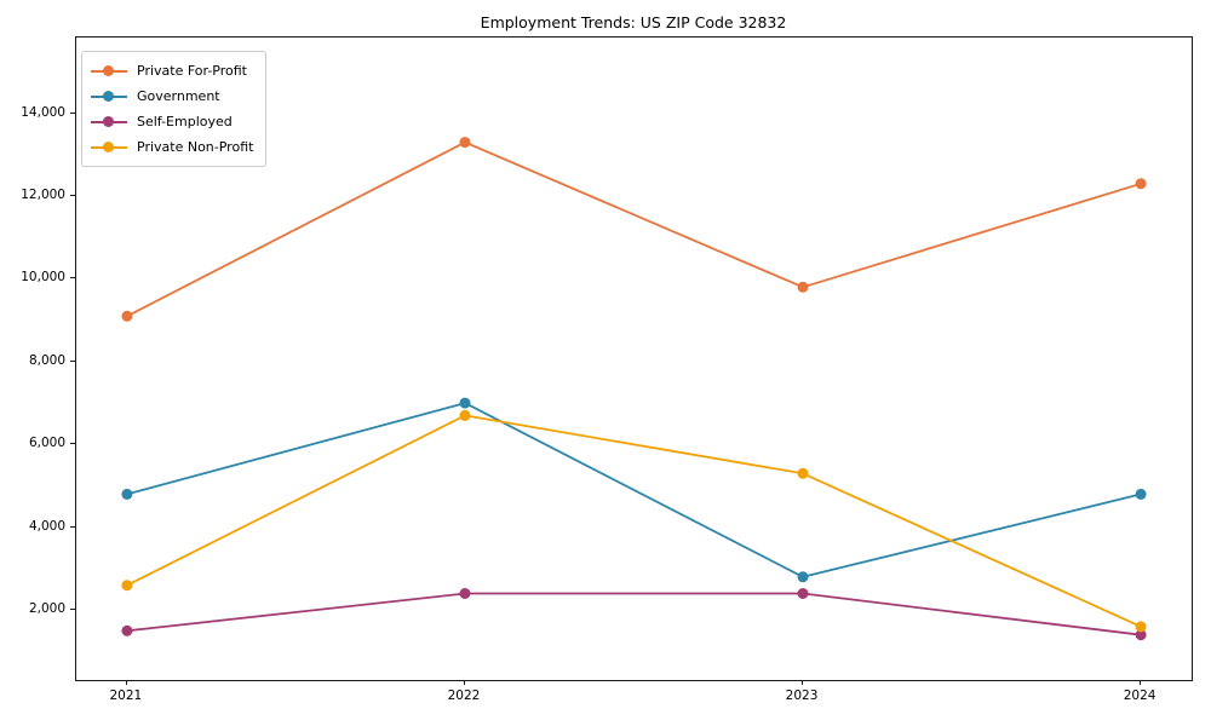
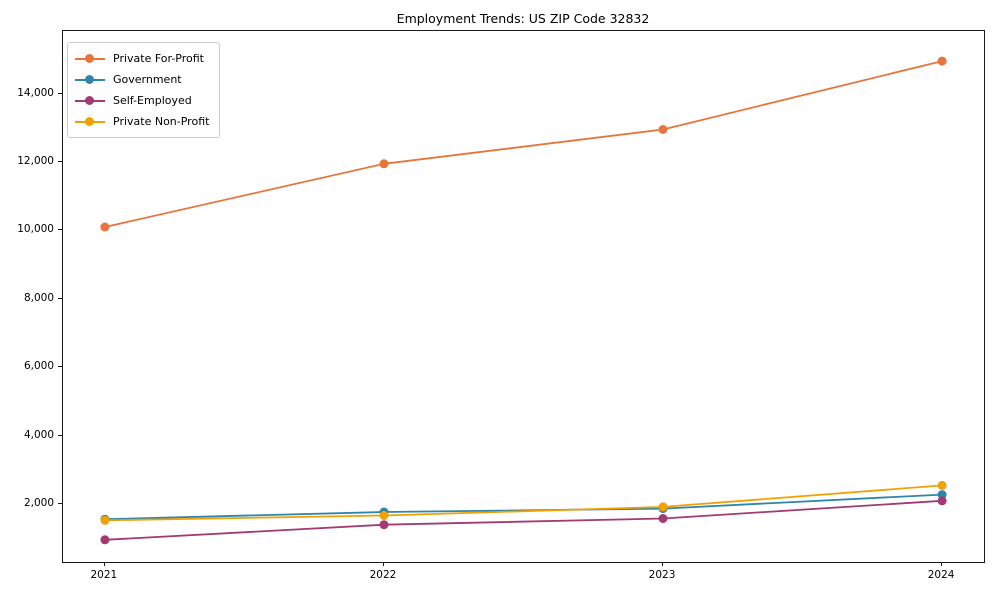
Private For-Profit/2021: 9100 -> 10100
Government/2021: 4800 -> 1600
Self-Employed/2021: 1500 -> 1000
Private Non-Profit/2021: 2600 -> 1500
Private For-Profit/2022: 13300 -> 12000
Government/2022: 7000 -> 1800
Self-Employed/2022: 2400 -> 1400
Private Non-Profit/2022: 6700 -> 1700
Private For-Profit/2023: 9800 -> 13000
Government/2023: 2800 -> 1900
Self-Employed/2023: 2400 -> 1600
Private Non-Profit/2023: 5300 -> 1900
Private For-Profit/2024: 12300 -> 15000
Government/2024: 4800 -> 2300
Self-Employed/2024: 1400 -> 2100
Private Non-Profit/2024: 1600 -> 2600
